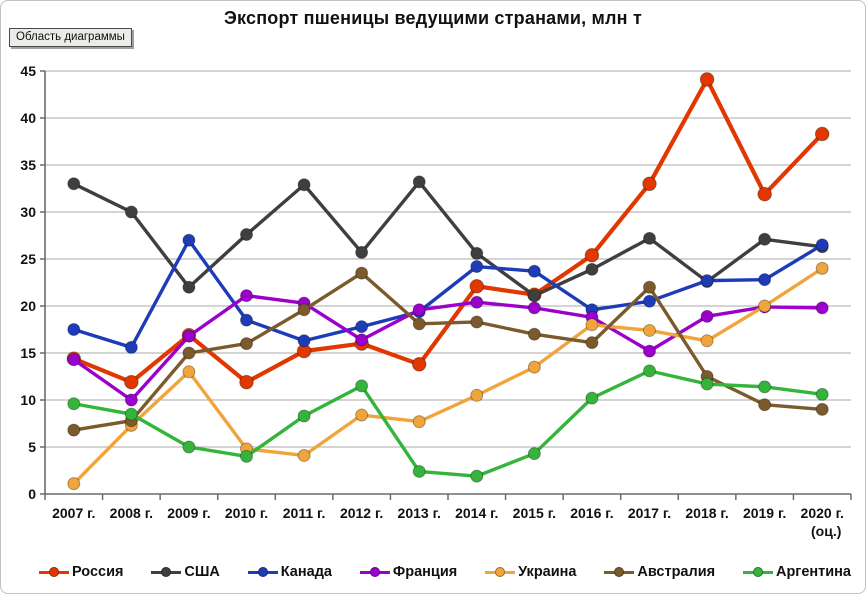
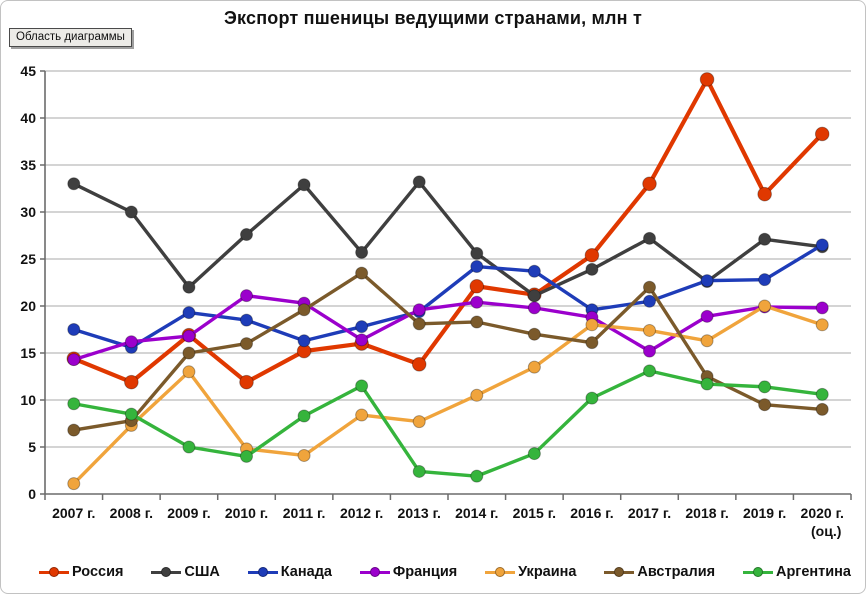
Франция/2008 г.: 10 -> 16
Канада/2009 г.: 27 -> 19
Украина/2020 г.: 24 -> 18
